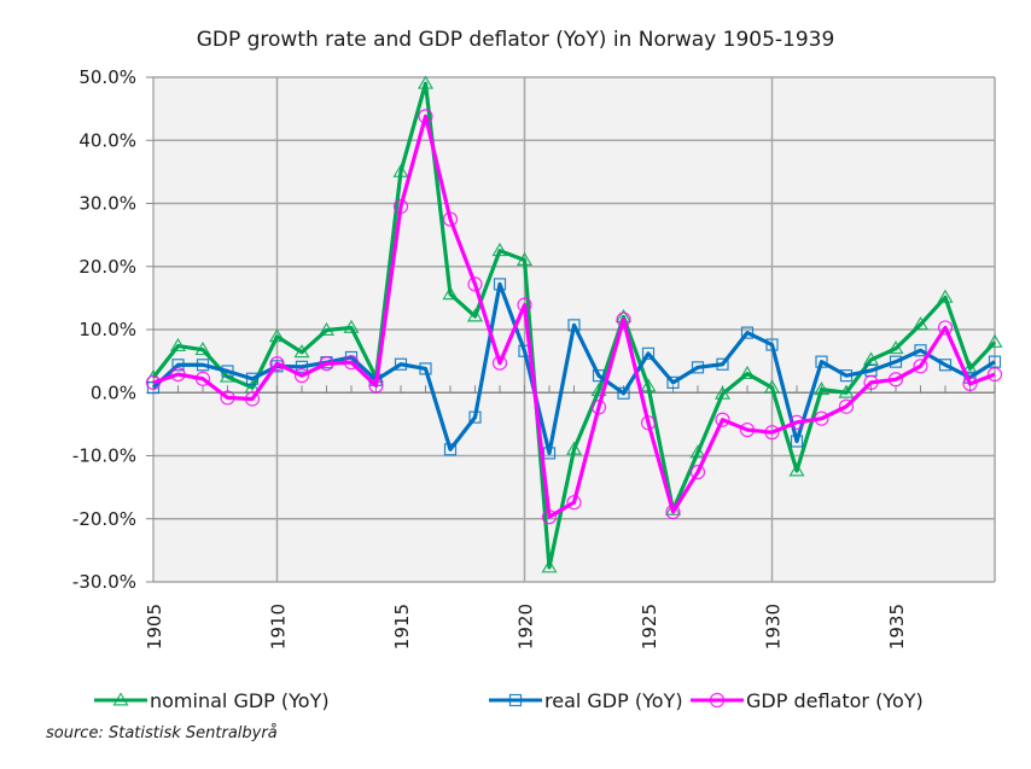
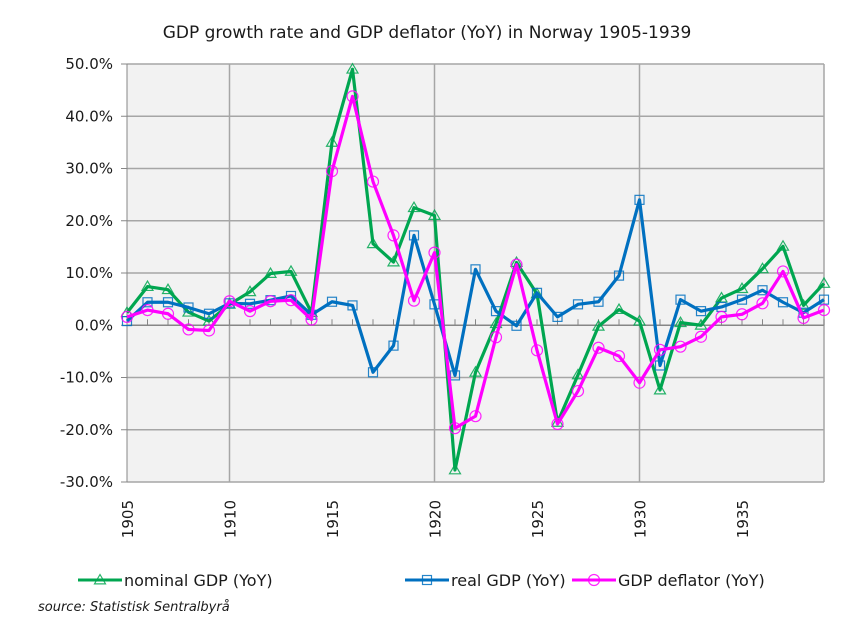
nominal GDP (YoY)/1910: 9% -> 4%
real GDP (YoY)/1920: 7% -> 4%
nominal GDP (YoY)/1925: 1% -> 6%
real GDP (YoY)/1930: 8% -> 24%
GDP deflator (YoY)/1930: -6% -> -11%
